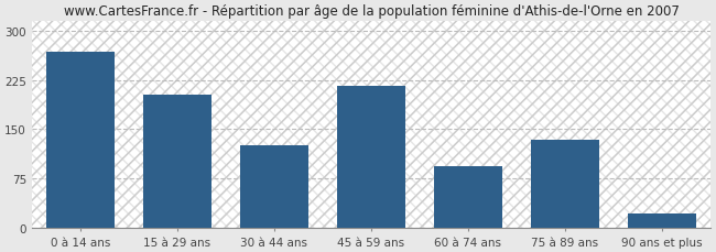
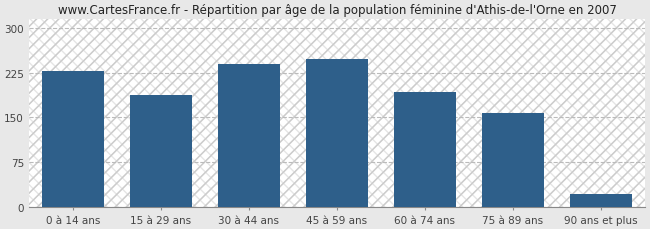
0 à 14 ans: 268 -> 228
15 à 29 ans: 202 -> 188
30 à 44 ans: 126 -> 240
45 à 59 ans: 216 -> 248
60 à 74 ans: 94 -> 192
75 à 89 ans: 134 -> 158
